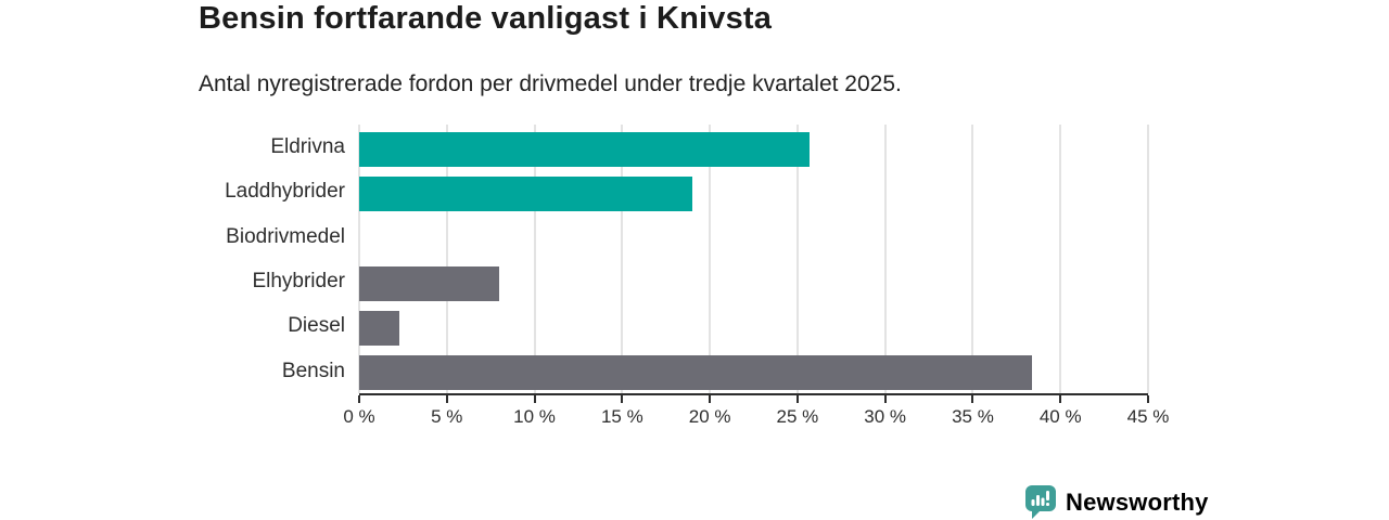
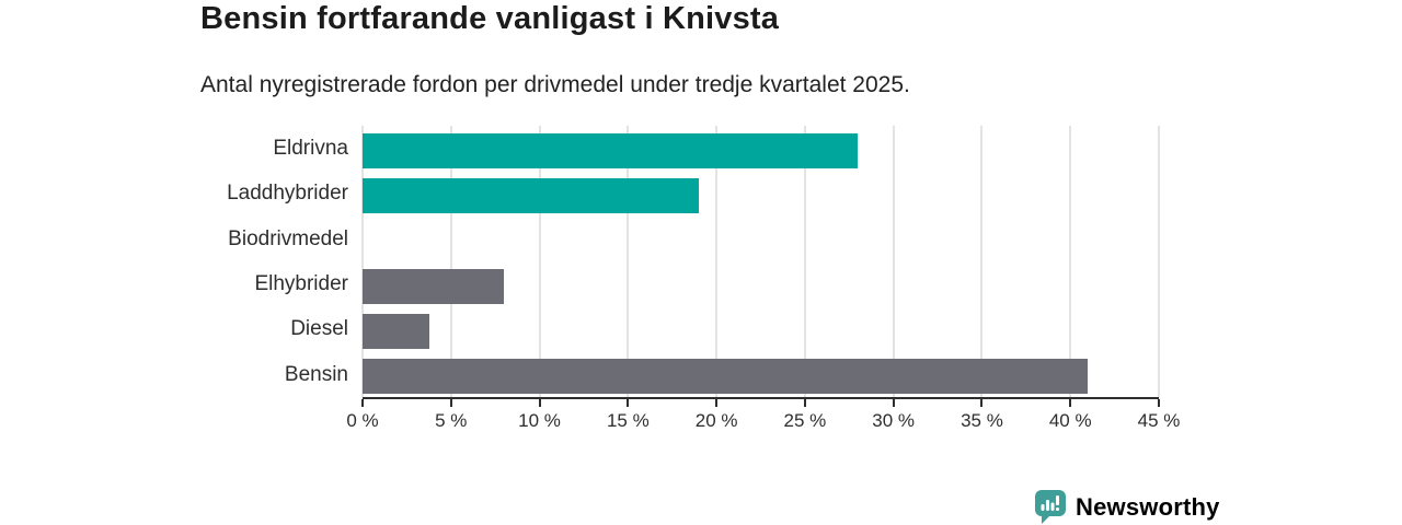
Eldrivna: 25.7% -> 28.0%
Diesel: 2.3% -> 3.8%
Bensin: 38.4% -> 41.0%
